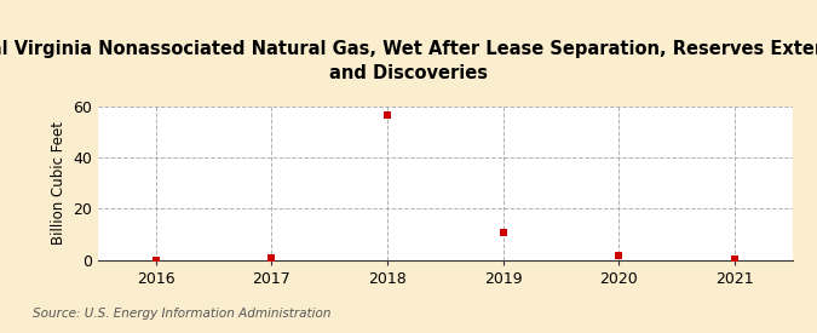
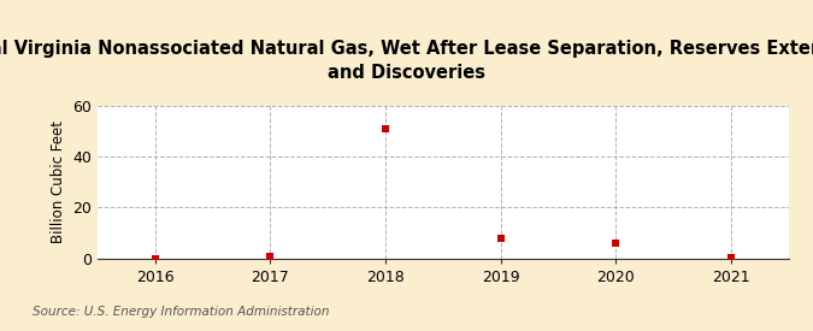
2018: 56.5 -> 51.0
2019: 10.5 -> 8.0
2020: 1.8 -> 6.0
